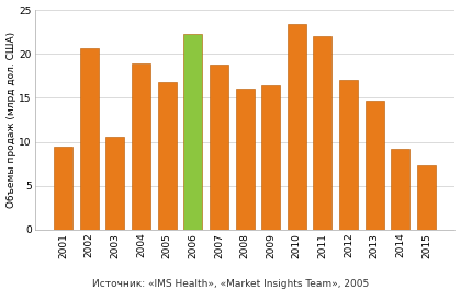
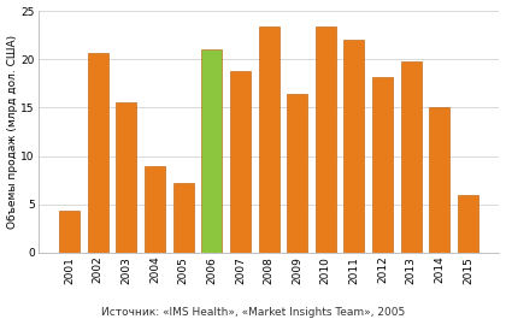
2001: 9.5 -> 4.4
2003: 10.6 -> 15.6
2004: 18.9 -> 9.0
2005: 16.8 -> 7.2
2006: 22.3 -> 21.0
2008: 16.1 -> 23.4
2012: 17.0 -> 18.2
2013: 14.7 -> 19.8
2014: 9.2 -> 15.0
2015: 7.3 -> 6.0
